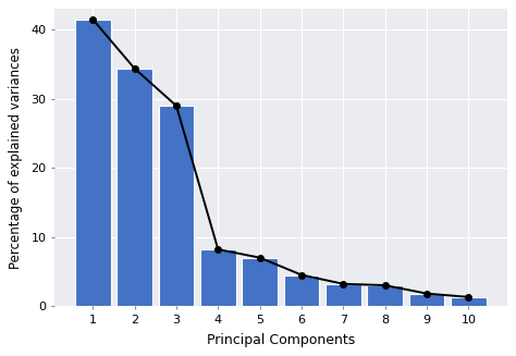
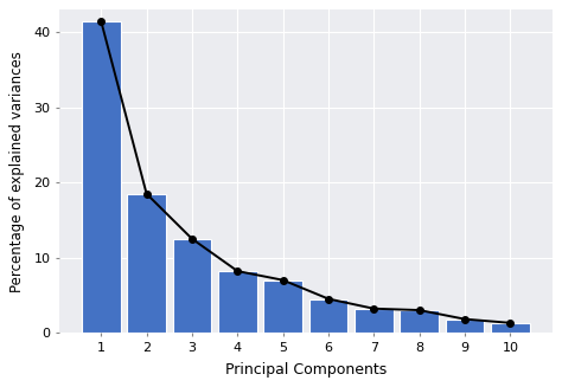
2: 34.4 -> 18.5
3: 29.0 -> 12.5
